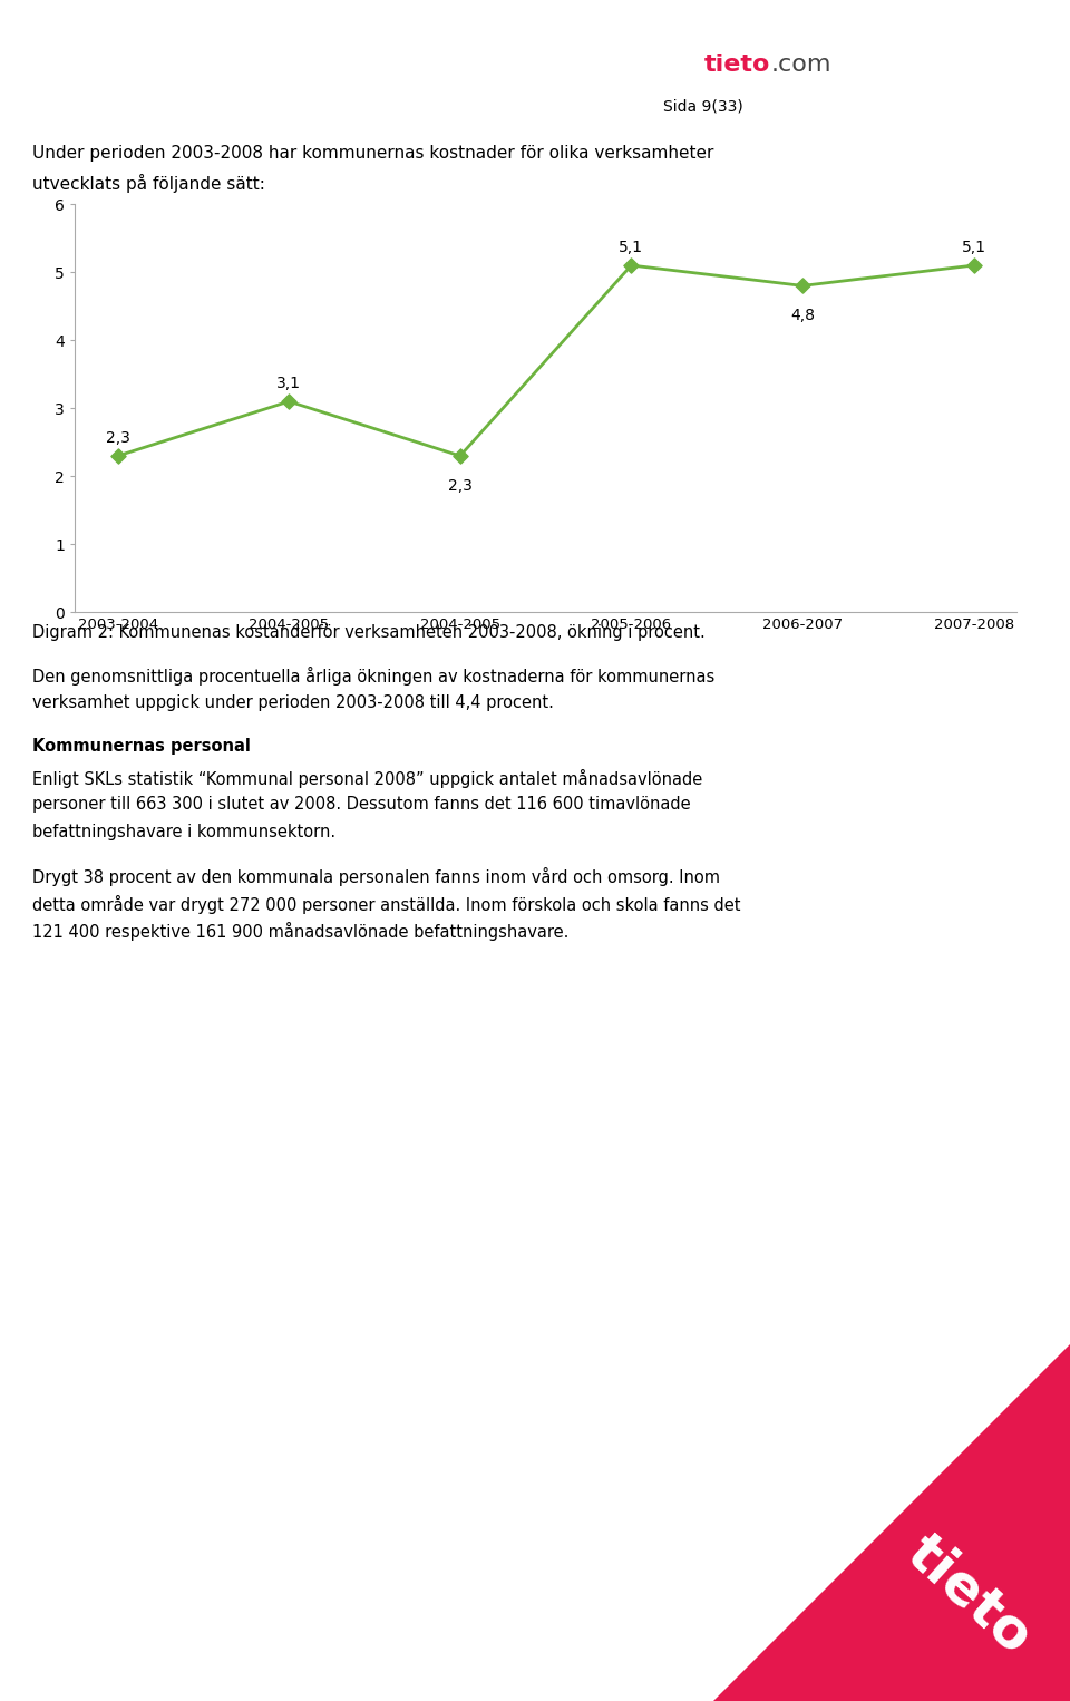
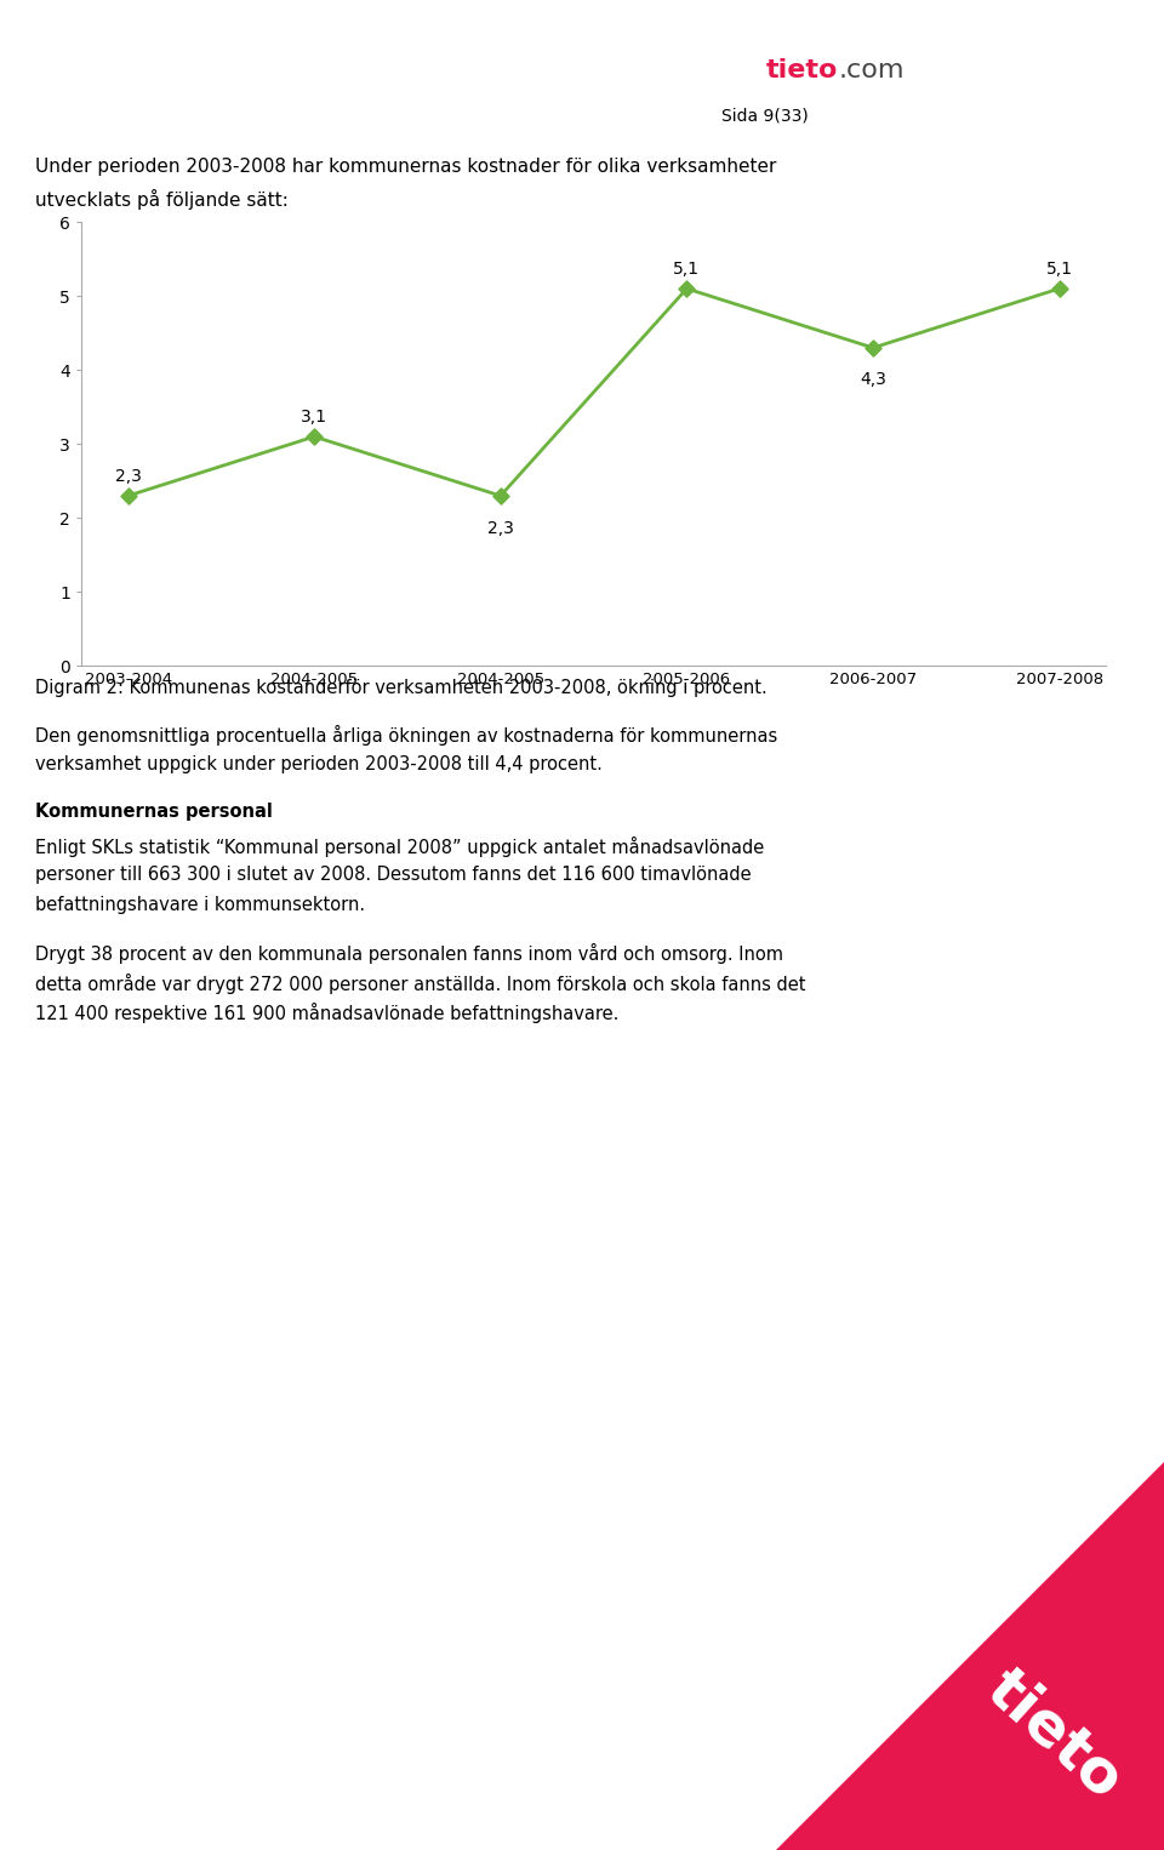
2006-2007: 4,8 -> 4,3
